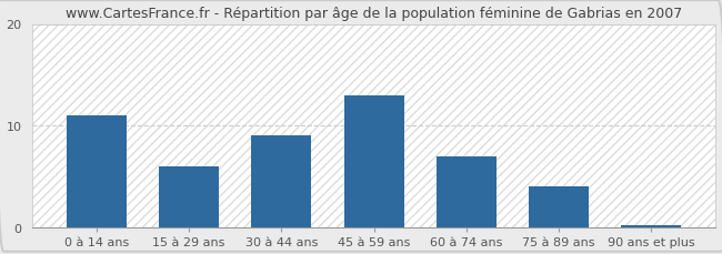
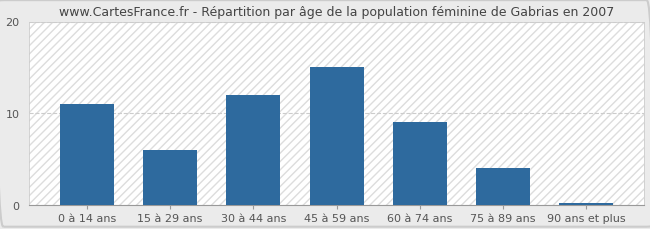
30 à 44 ans: 9.0 -> 12.0
45 à 59 ans: 13.0 -> 15.0
60 à 74 ans: 7.0 -> 9.0
